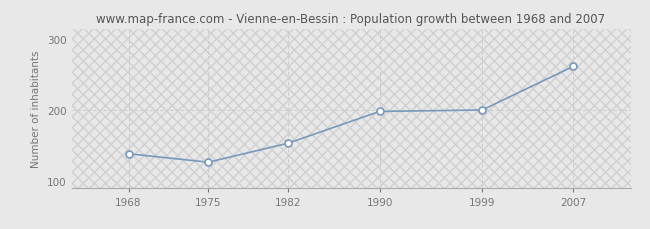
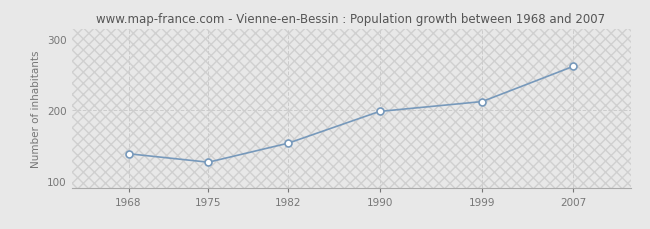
1999: 200 -> 212
